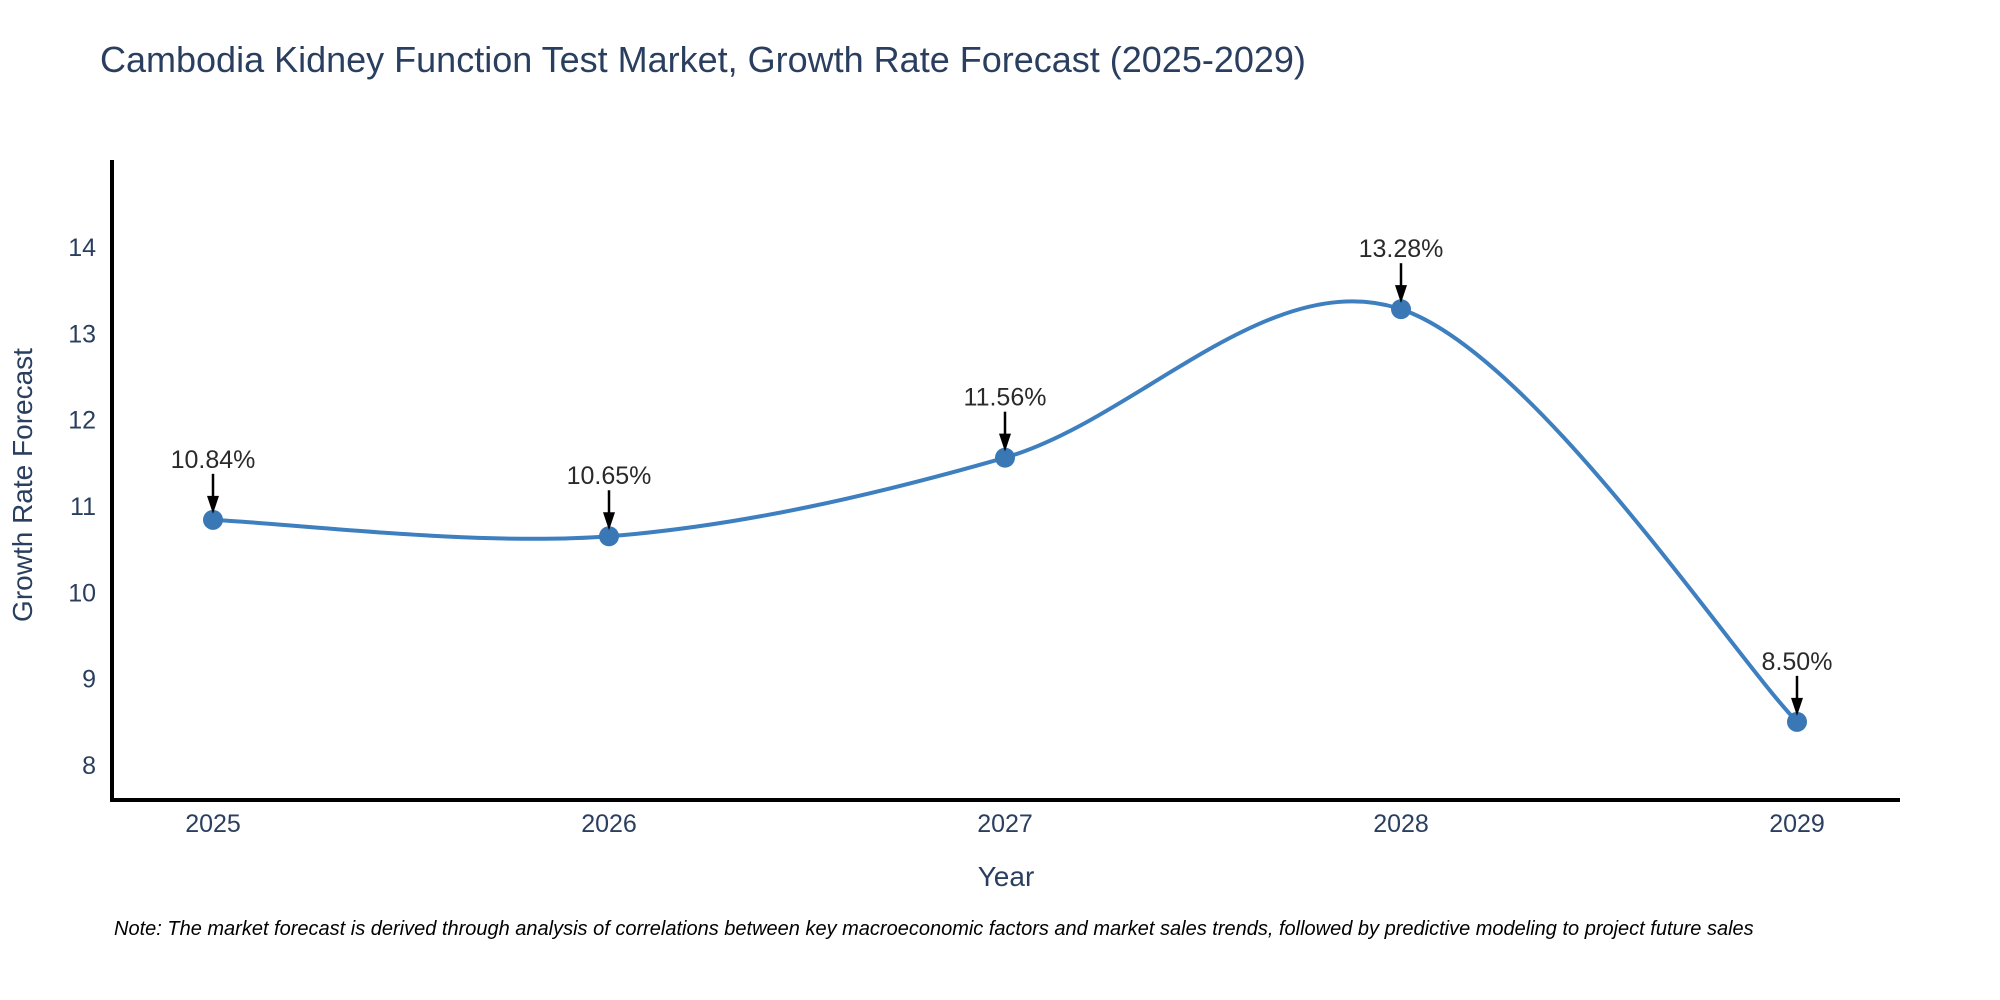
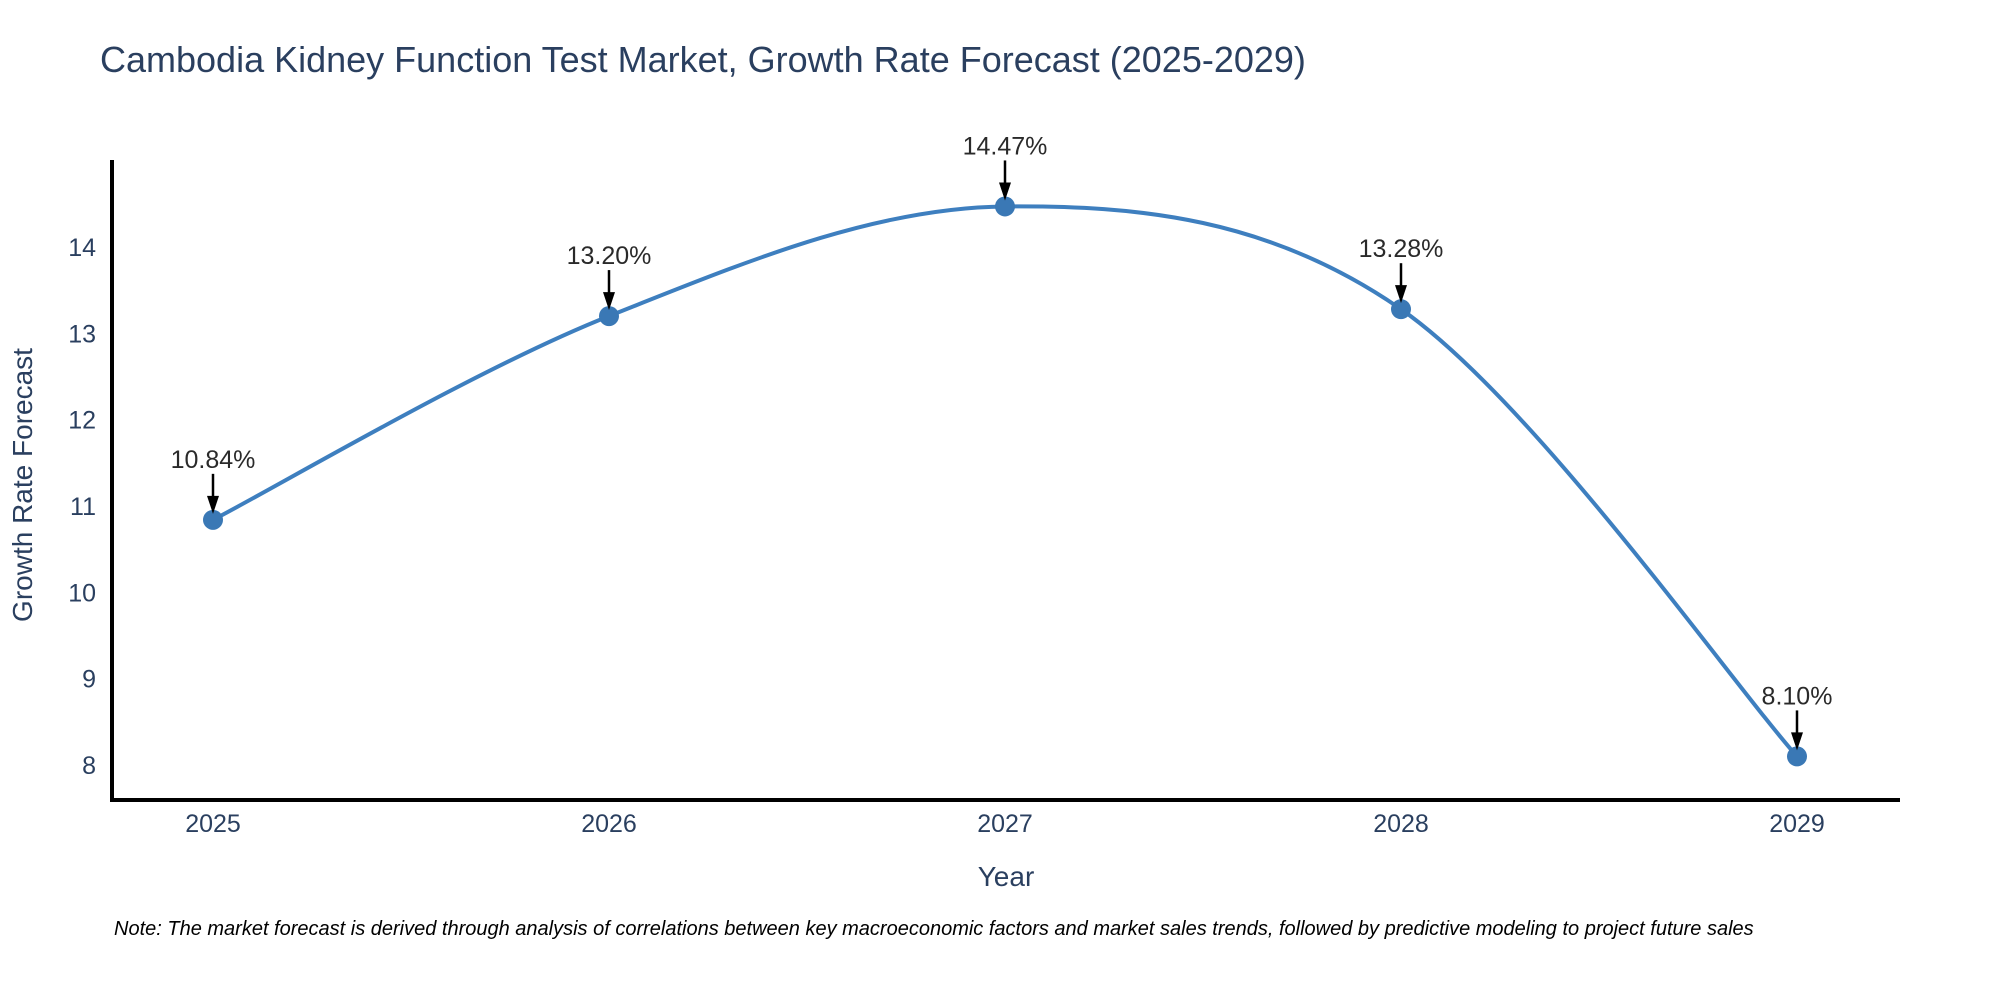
2026: 10.65% -> 13.20%
2027: 11.56% -> 14.47%
2029: 8.50% -> 8.10%
